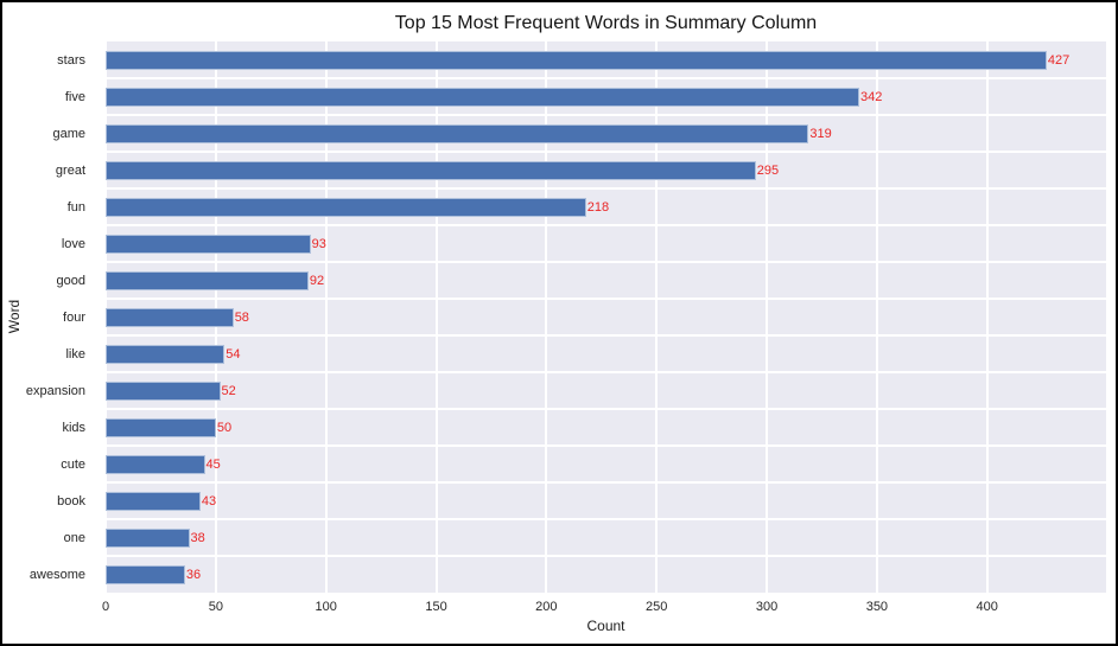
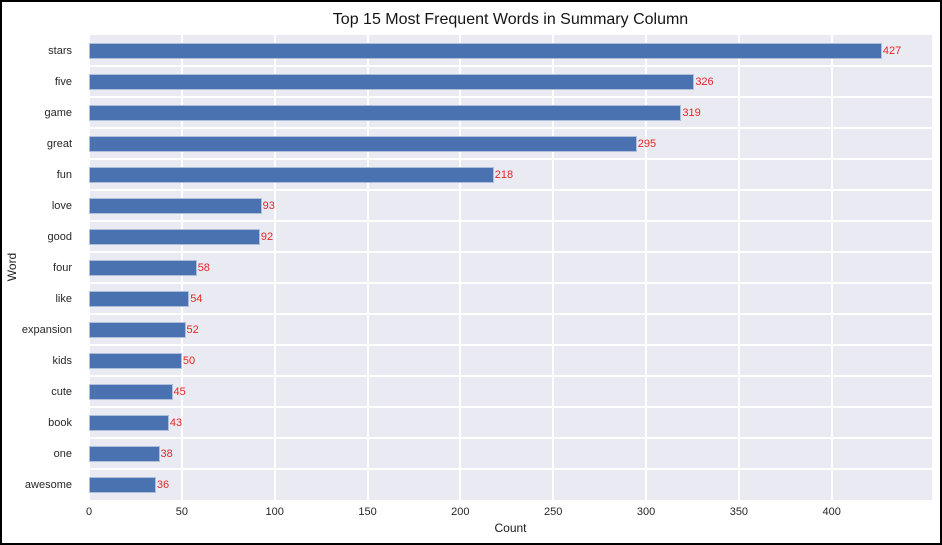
five: 342 -> 326
